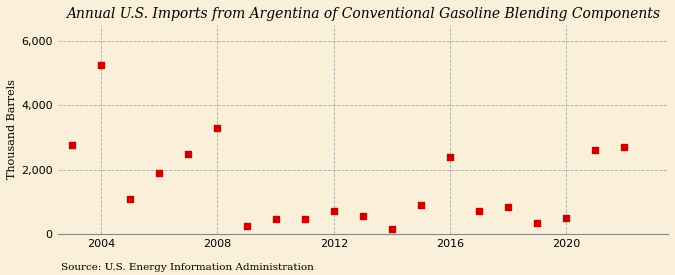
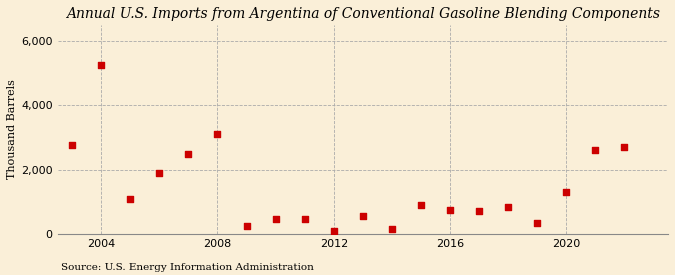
2008: 3,300 -> 3,100
2012: 700 -> 100
2016: 2,400 -> 750
2020: 500 -> 1,300
